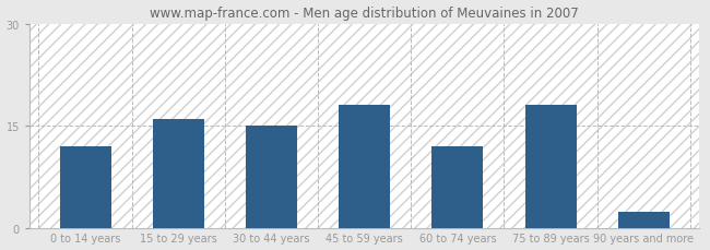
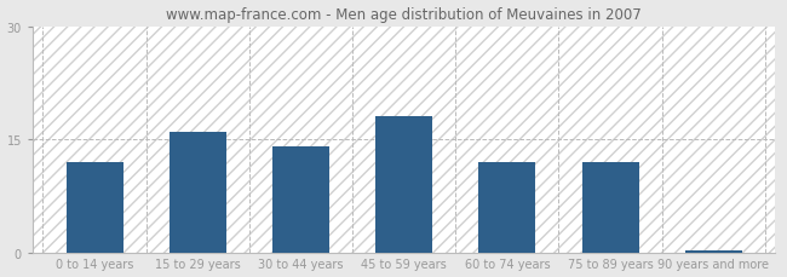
30 to 44 years: 15.0 -> 14.0
75 to 89 years: 18.0 -> 12.0
90 years and more: 2.4 -> 0.3
